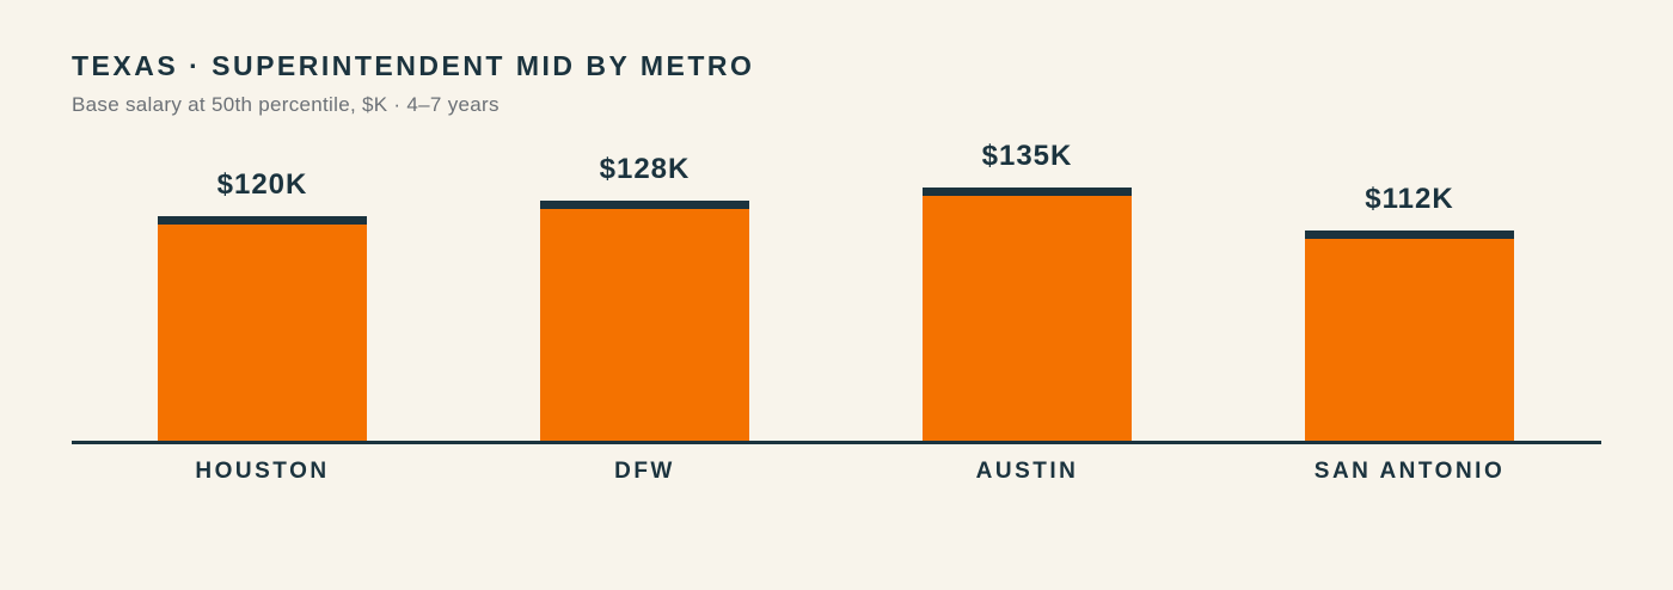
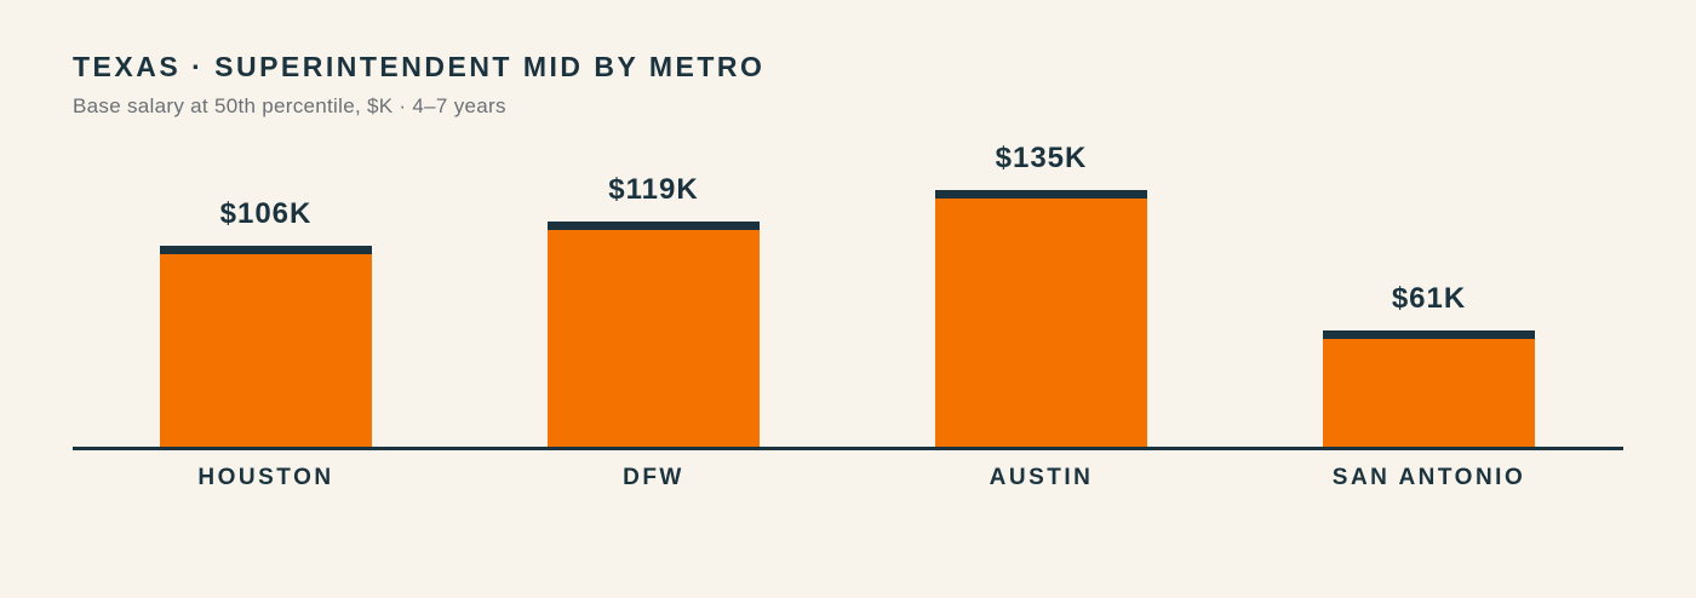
HOUSTON: $120K -> $106K
DFW: $128K -> $119K
SAN ANTONIO: $112K -> $61K
